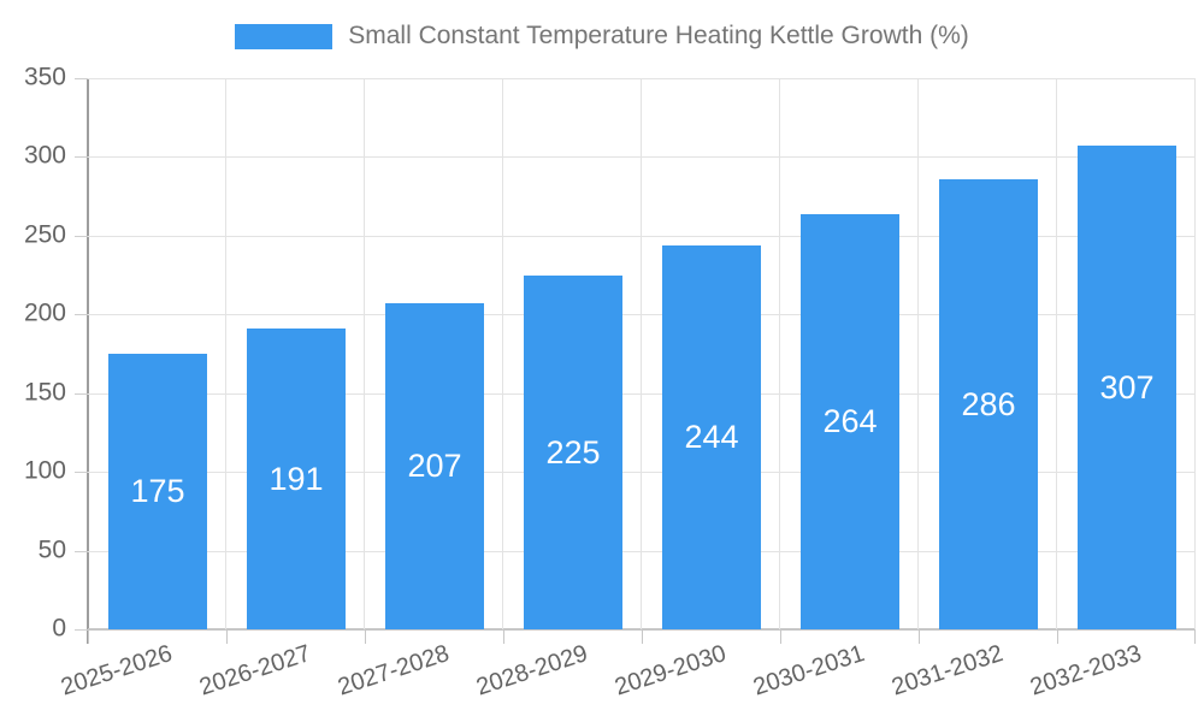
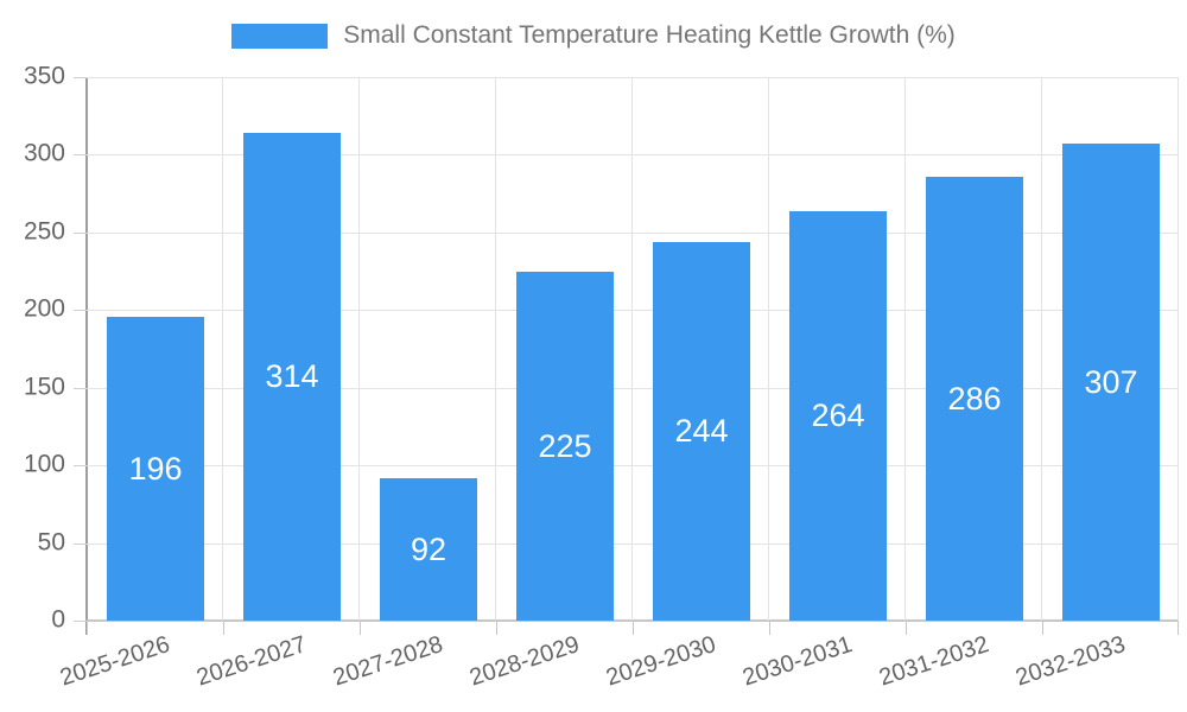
2025-2026: 175 -> 196
2026-2027: 191 -> 314
2027-2028: 207 -> 92
